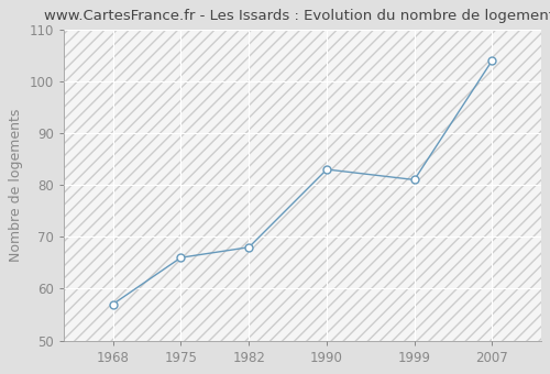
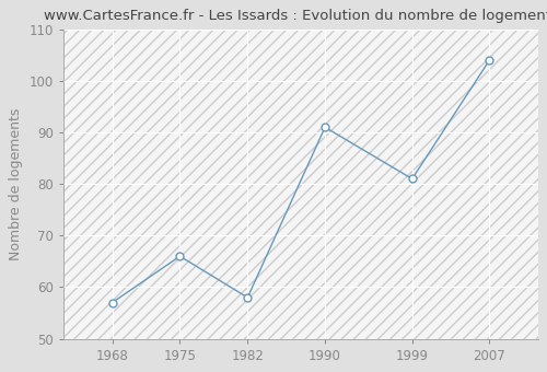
1982: 68 -> 58
1990: 83 -> 91
